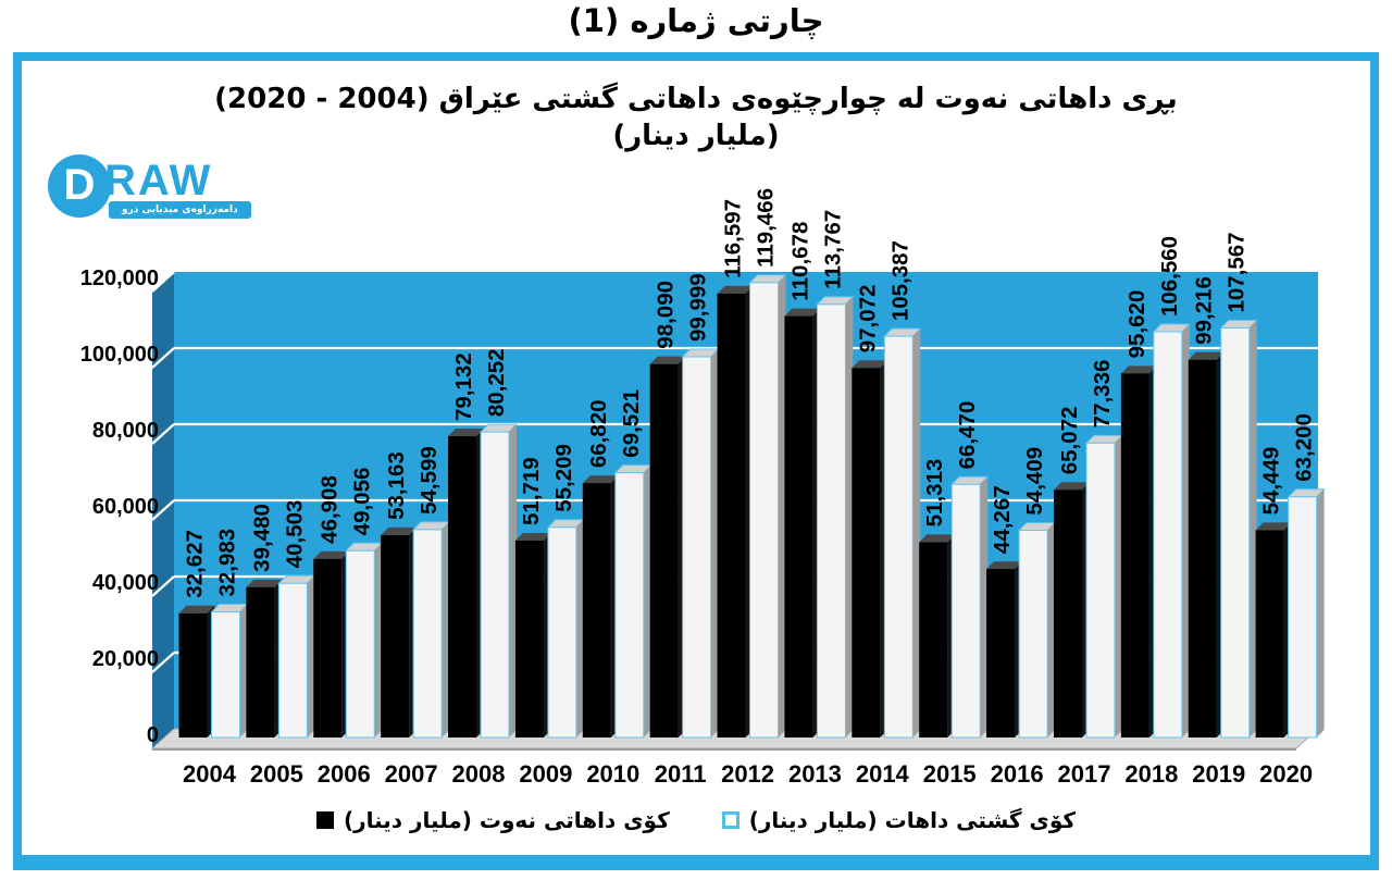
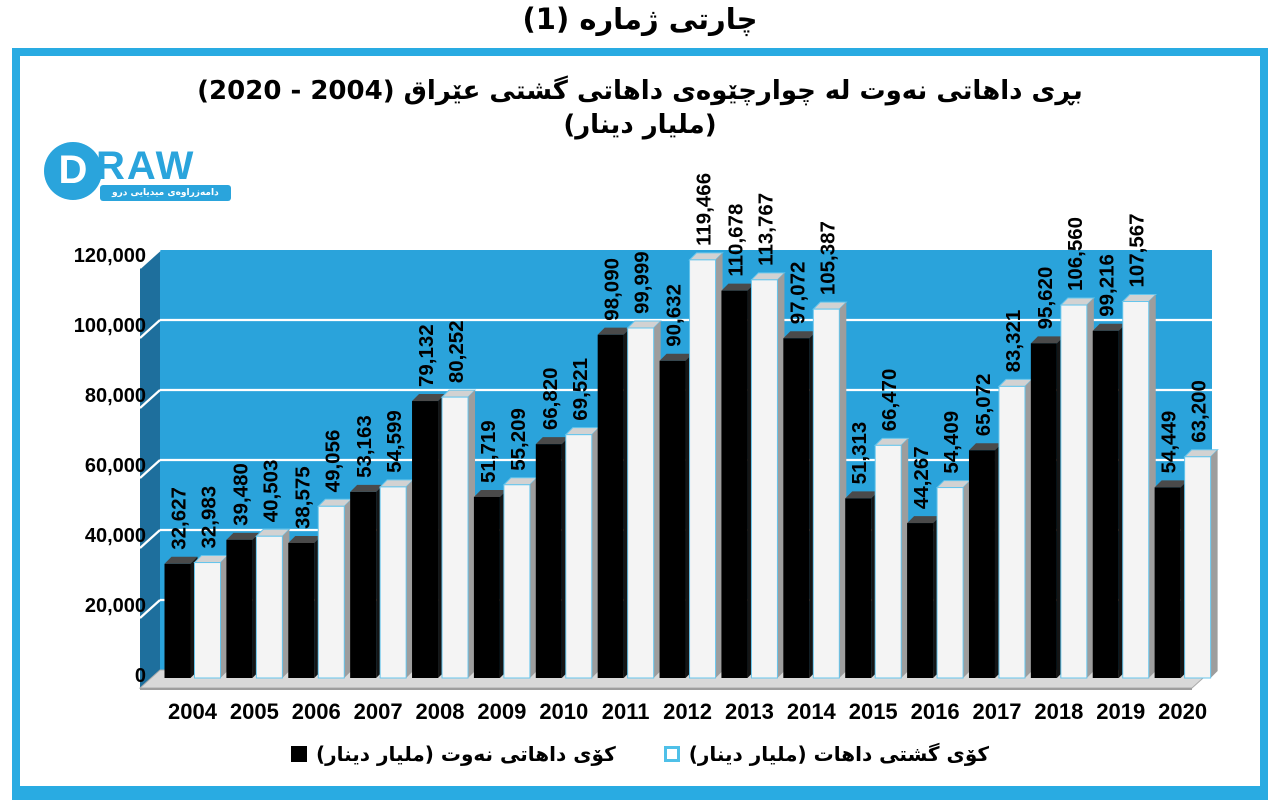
كۆی داهاتی نەوت (ملیار دینار)/2006: 46,908 -> 38,575
كۆی داهاتی نەوت (ملیار دینار)/2012: 116,597 -> 90,632
كۆی گشتی داهات (ملیار دینار)/2017: 77,336 -> 83,321
